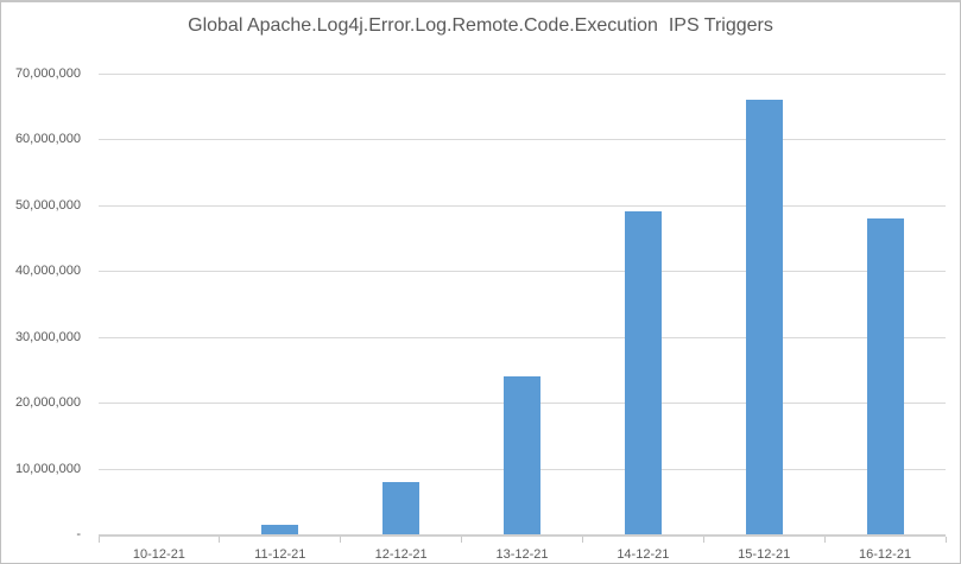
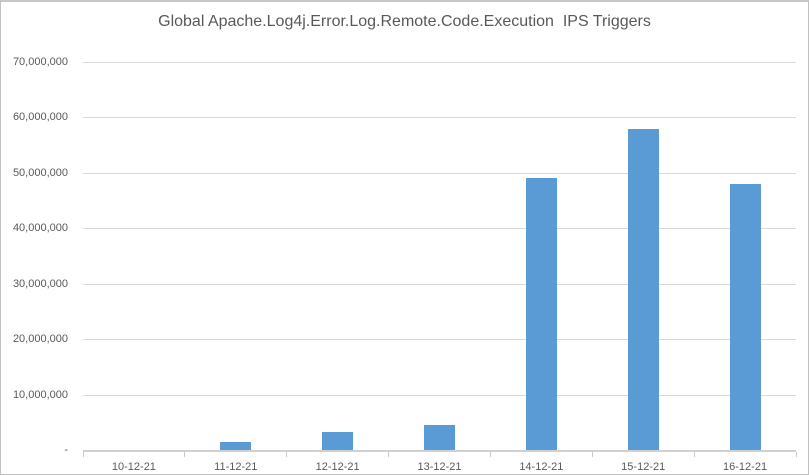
12-12-21: 8000000 -> 3000000
13-12-21: 24000000 -> 4000000
15-12-21: 66000000 -> 58000000
